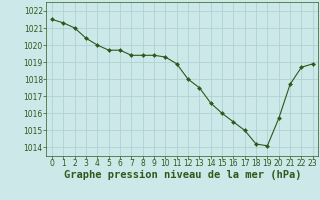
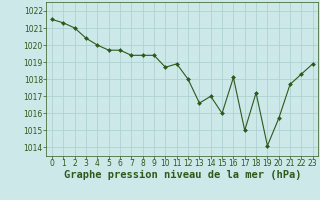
10: 1019.3 -> 1018.7
13: 1017.5 -> 1016.6
14: 1016.6 -> 1017.0
16: 1015.5 -> 1018.1
18: 1014.2 -> 1017.2
22: 1018.7 -> 1018.3
